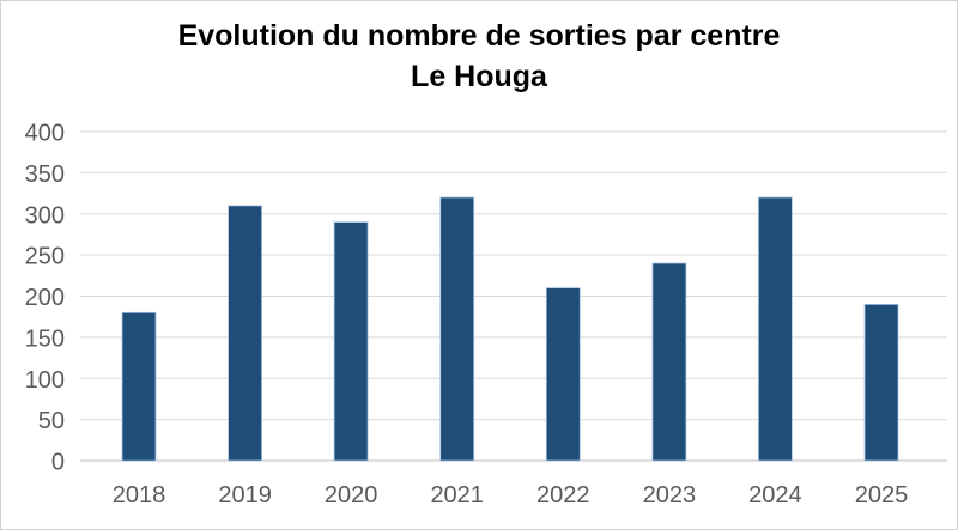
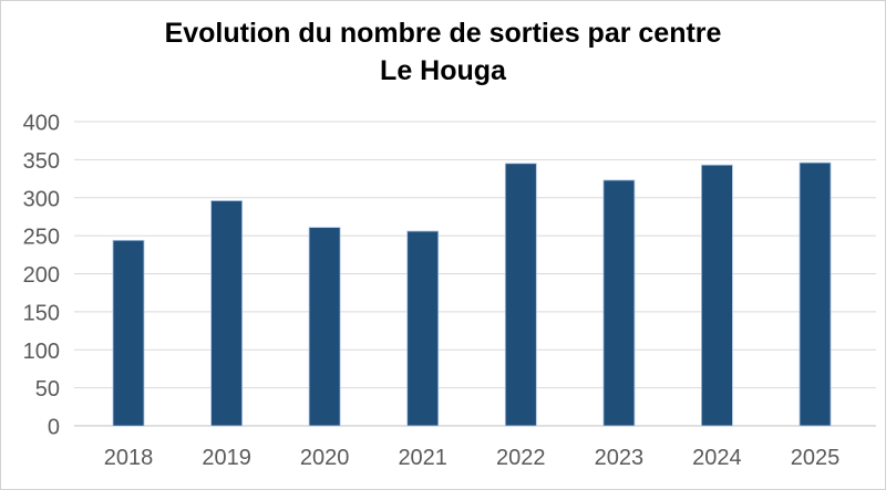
2018: 180 -> 240
2019: 310 -> 300
2020: 290 -> 260
2021: 320 -> 260
2022: 210 -> 340
2023: 240 -> 320
2024: 320 -> 340
2025: 190 -> 350
